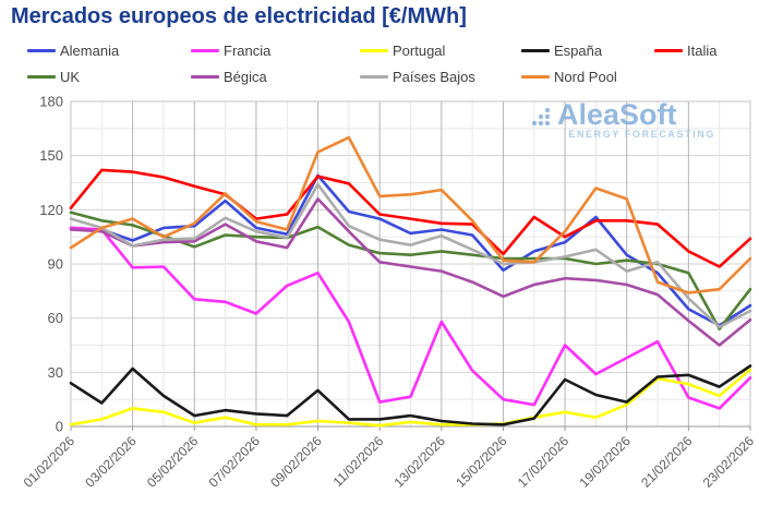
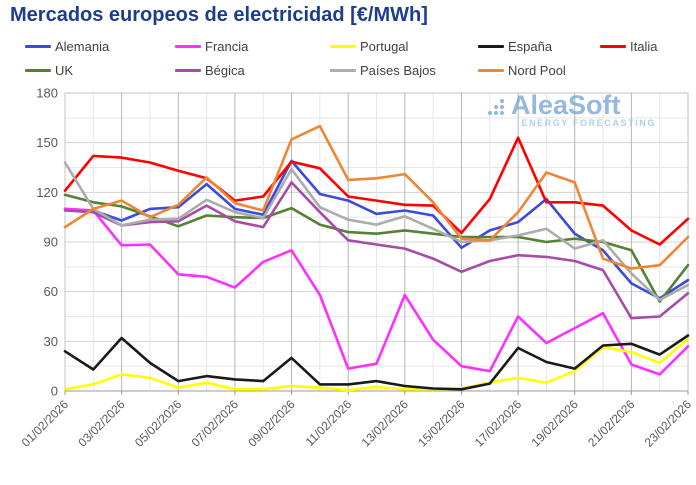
Países Bajos/01/02/2026: 115 -> 138
Italia/17/02/2026: 105 -> 153
Bégica/21/02/2026: 58 -> 44
